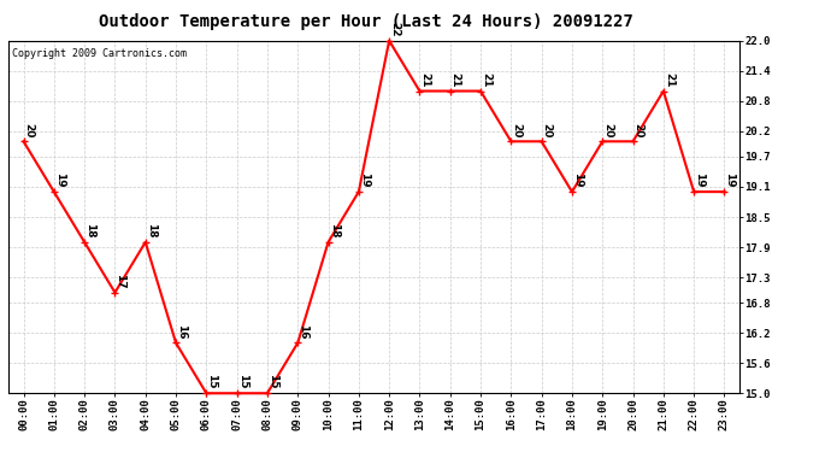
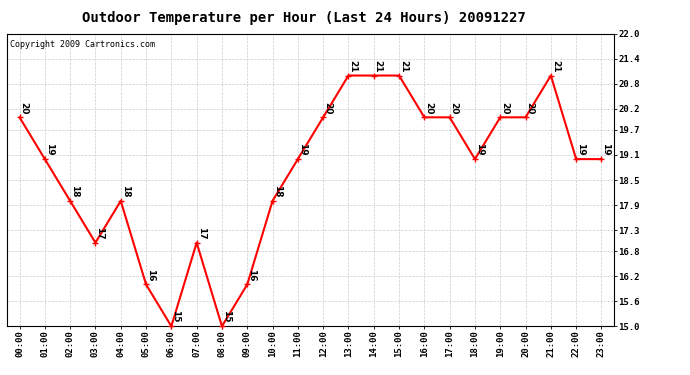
07:00: 15 -> 17
12:00: 22 -> 20
